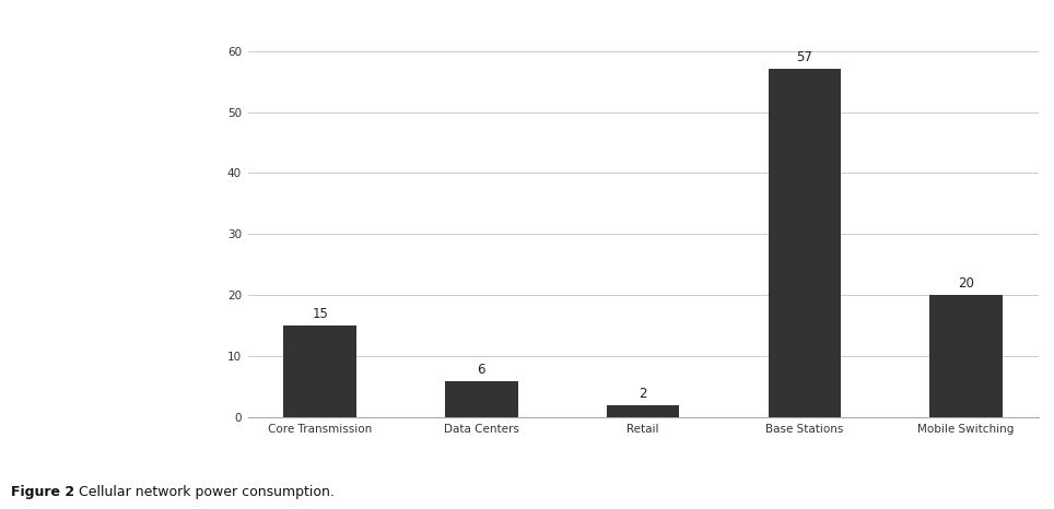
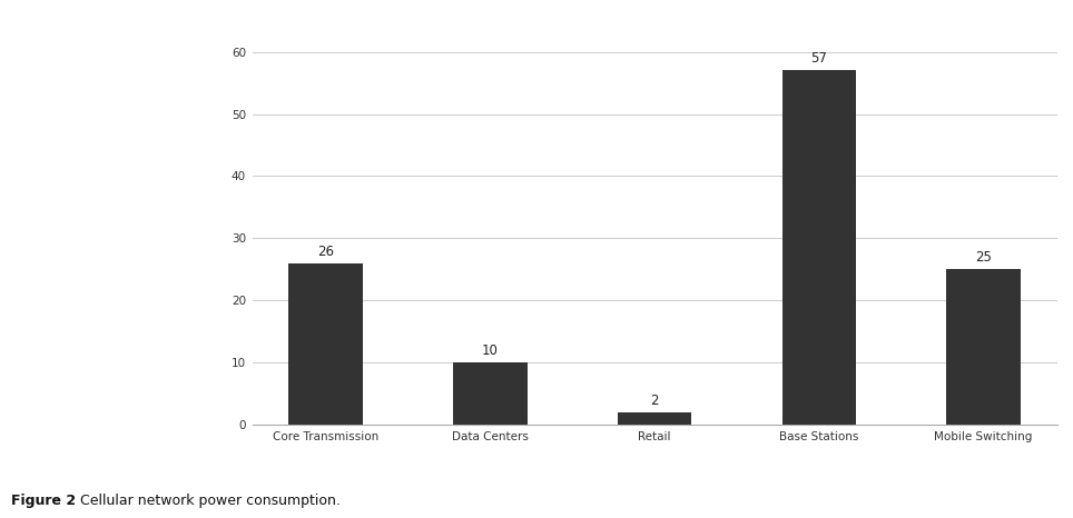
Core Transmission: 15 -> 26
Data Centers: 6 -> 10
Mobile Switching: 20 -> 25
